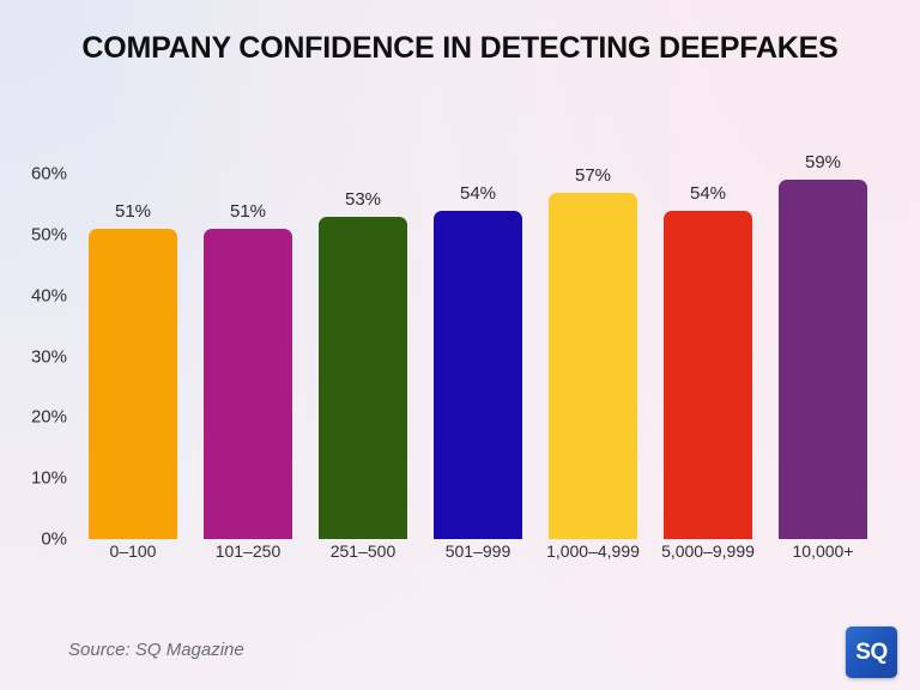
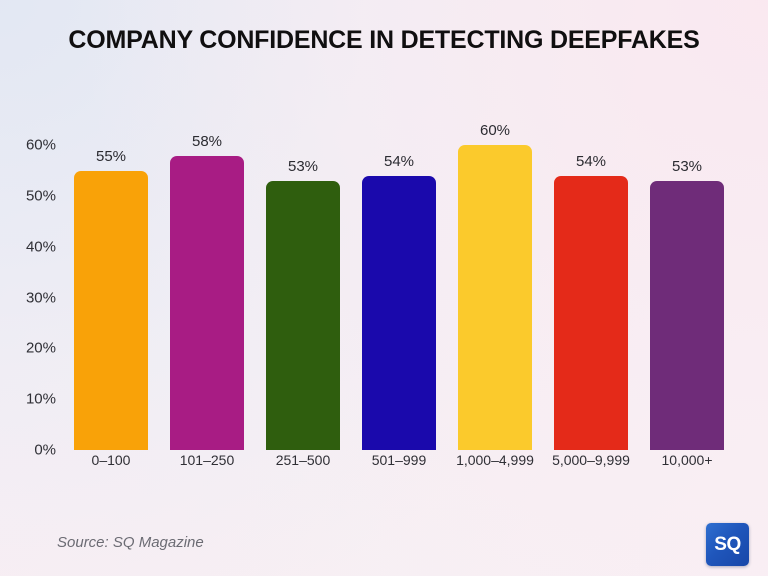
0–100: 51% -> 55%
101–250: 51% -> 58%
1,000–4,999: 57% -> 60%
10,000+: 59% -> 53%
